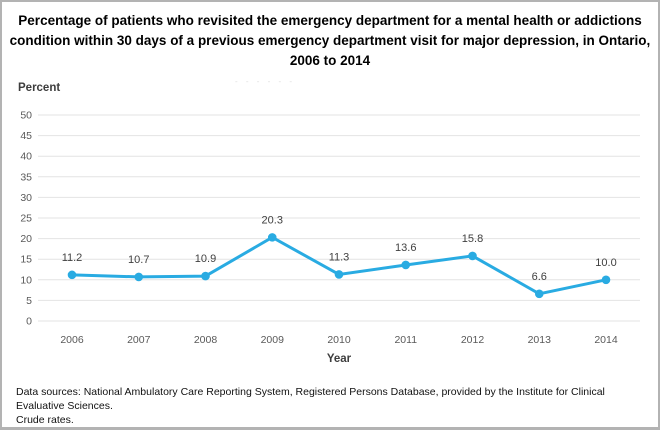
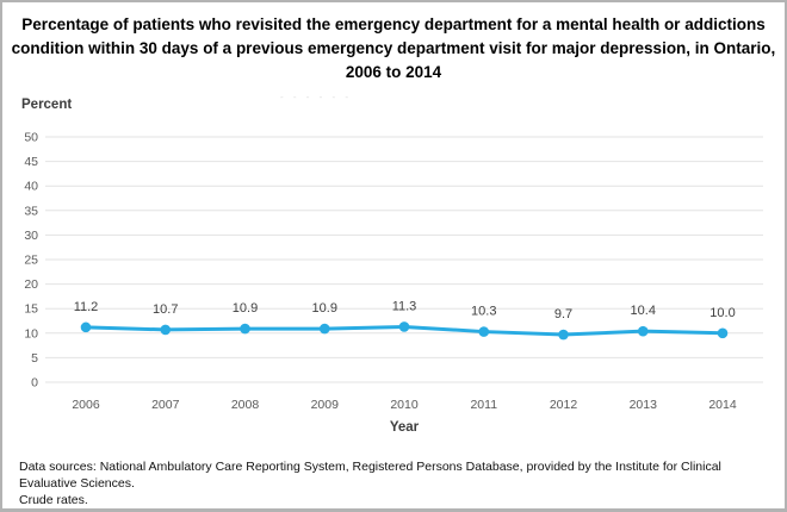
2009: 20.3 -> 10.9
2011: 13.6 -> 10.3
2012: 15.8 -> 9.7
2013: 6.6 -> 10.4
